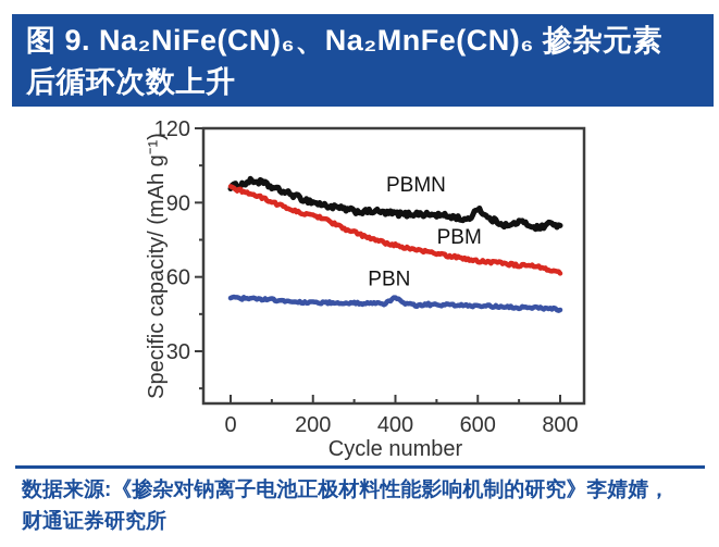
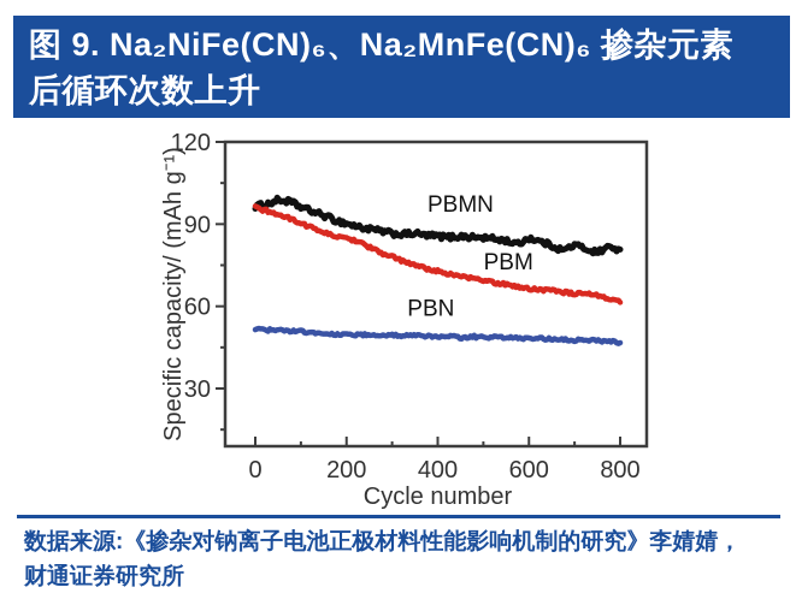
PBN/400: 52 -> 49
PBMN/600: 88 -> 85
